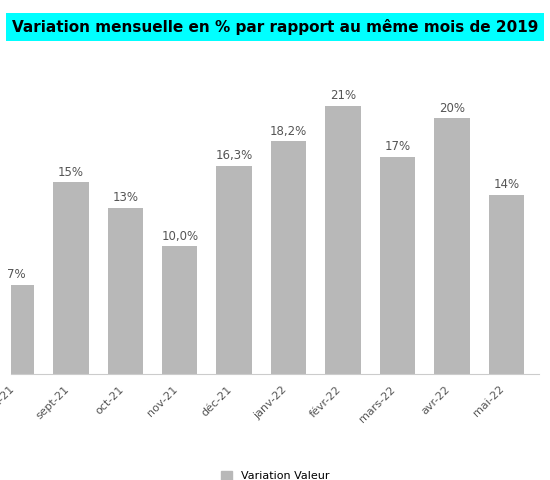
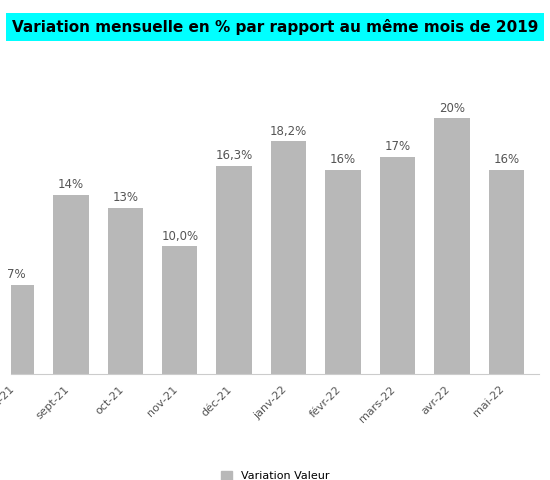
sept-21: 15% -> 14%
févr-22: 21% -> 16%
mai-22: 14% -> 16%
